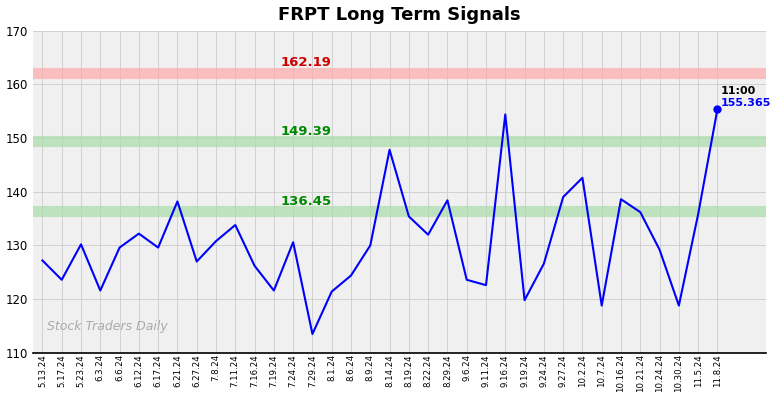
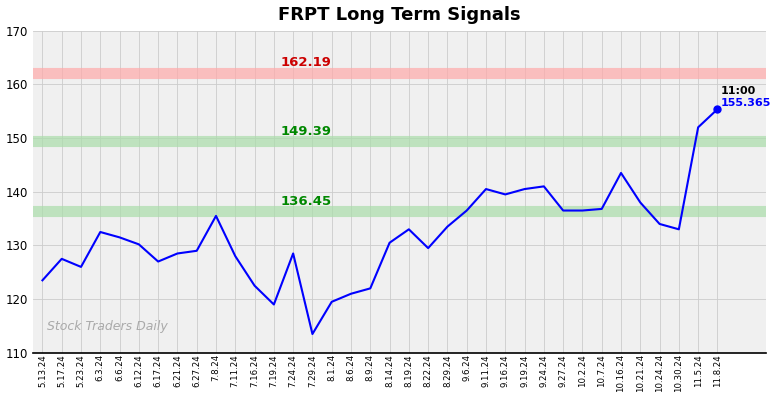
5.13.24: 127.2 -> 123.5
5.17.24: 123.6 -> 127.5
5.23.24: 130.2 -> 126.0
6.3.24: 121.6 -> 132.5
6.6.24: 129.6 -> 131.5
6.12.24: 132.2 -> 130.2
6.17.24: 129.6 -> 127.0
6.21.24: 138.2 -> 128.5
6.27.24: 127.0 -> 129.0
7.8.24: 130.8 -> 135.5
7.11.24: 133.8 -> 128.0
7.16.24: 126.2 -> 122.5
7.19.24: 121.6 -> 119.0
7.24.24: 130.6 -> 128.5
8.1.24: 121.4 -> 119.5
8.6.24: 124.4 -> 121.0
8.9.24: 130.0 -> 122.0
8.14.24: 147.8 -> 130.5
8.19.24: 135.4 -> 133.0
8.22.24: 132.0 -> 129.5
8.29.24: 138.4 -> 133.5
9.6.24: 123.6 -> 136.5
9.11.24: 122.6 -> 140.5
9.16.24: 154.4 -> 139.5
9.19.24: 119.8 -> 140.5
9.24.24: 126.6 -> 141.0
9.27.24: 139.0 -> 136.5
10.2.24: 142.6 -> 136.5
10.7.24: 118.8 -> 136.8
10.16.24: 138.6 -> 143.5
10.21.24: 136.2 -> 138.0
10.24.24: 129.2 -> 134.0
10.30.24: 118.8 -> 133.0
11.5.24: 135.8 -> 152.0
